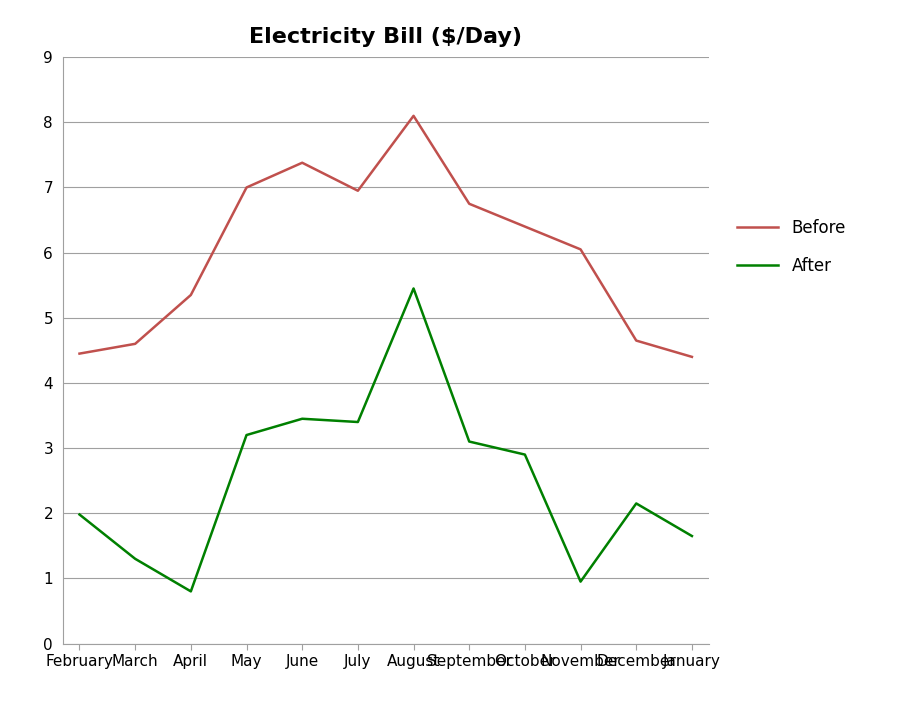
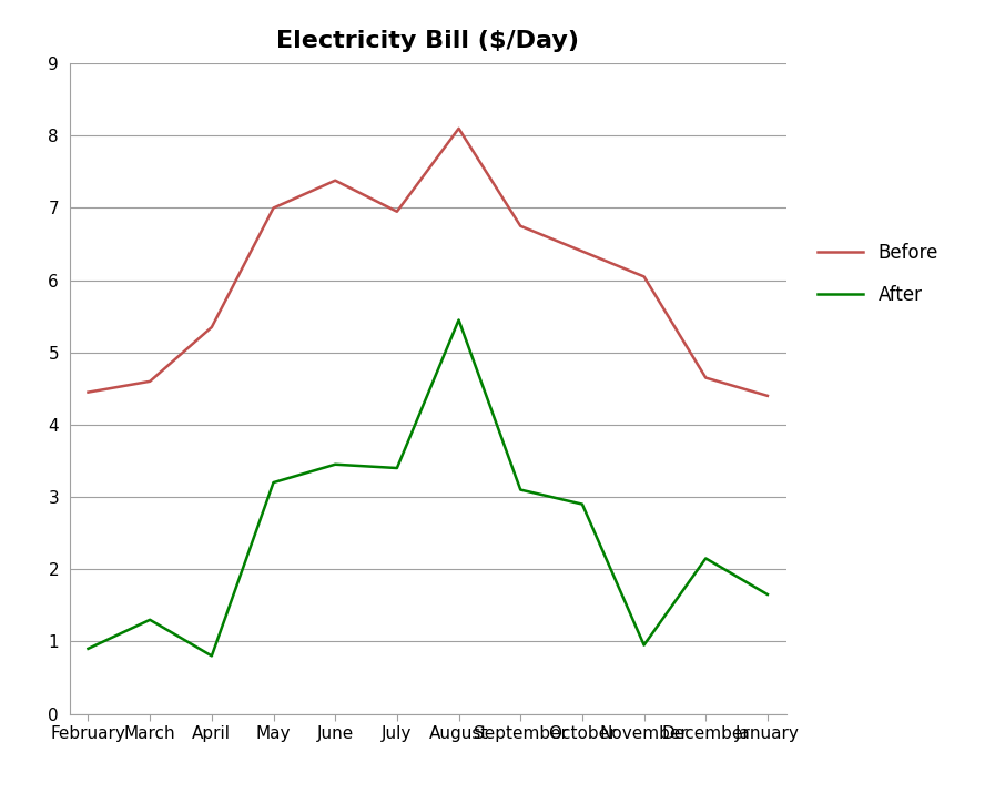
After/February: 1.98 -> 0.90
